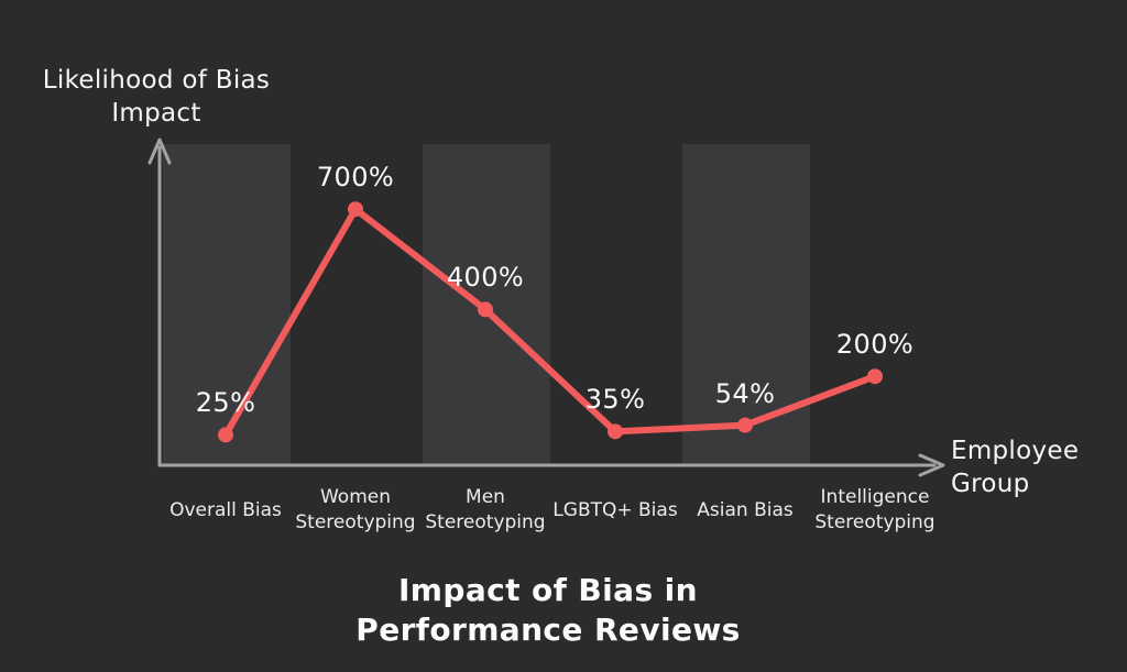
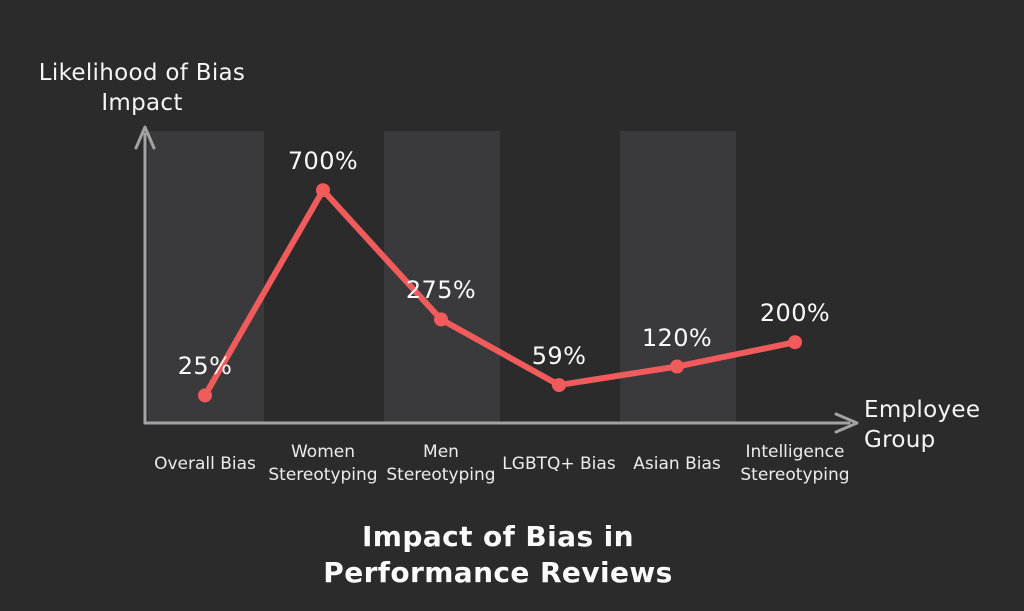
Men Stereotyping: 400% -> 275%
LGBTQ+ Bias: 35% -> 59%
Asian Bias: 54% -> 120%
